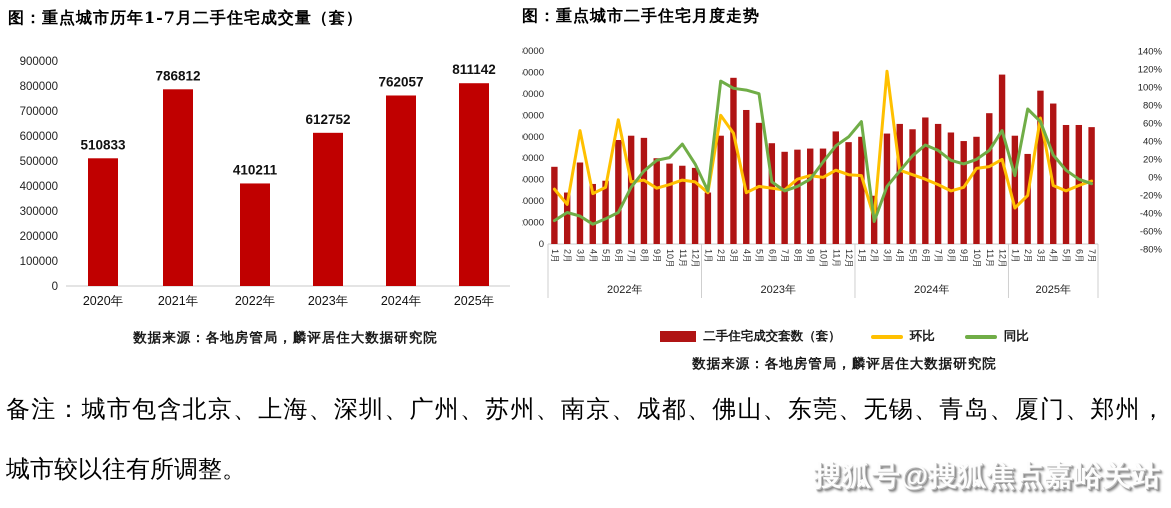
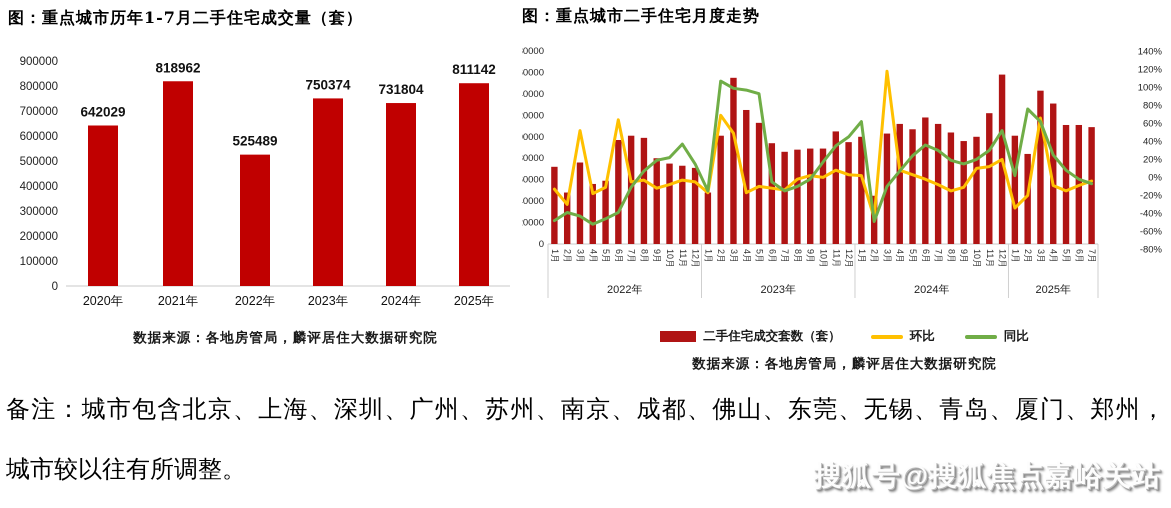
图：重点城市历年1-7月二手住宅成交量（套）/2020年: 510833 -> 642029
图：重点城市历年1-7月二手住宅成交量（套）/2021年: 786812 -> 818962
图：重点城市历年1-7月二手住宅成交量（套）/2022年: 410211 -> 525489
图：重点城市历年1-7月二手住宅成交量（套）/2023年: 612752 -> 750374
图：重点城市历年1-7月二手住宅成交量（套）/2024年: 762057 -> 731804
